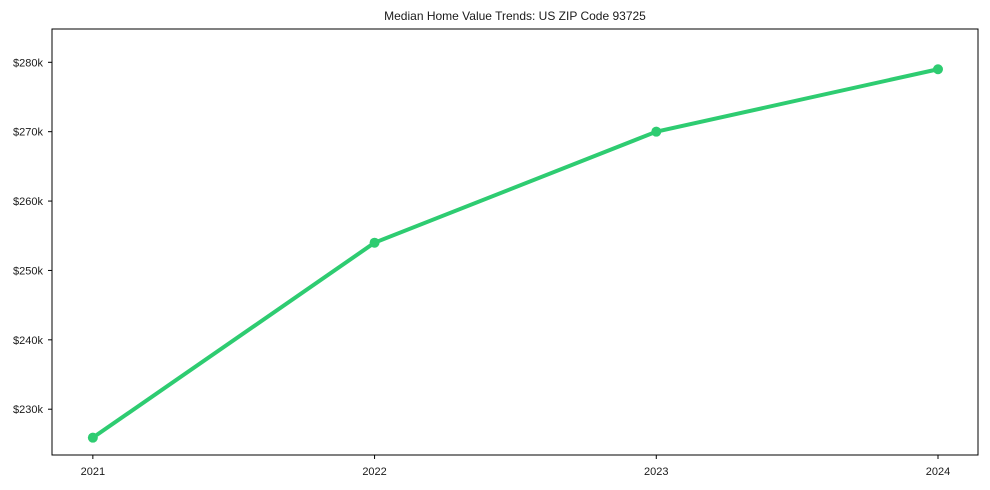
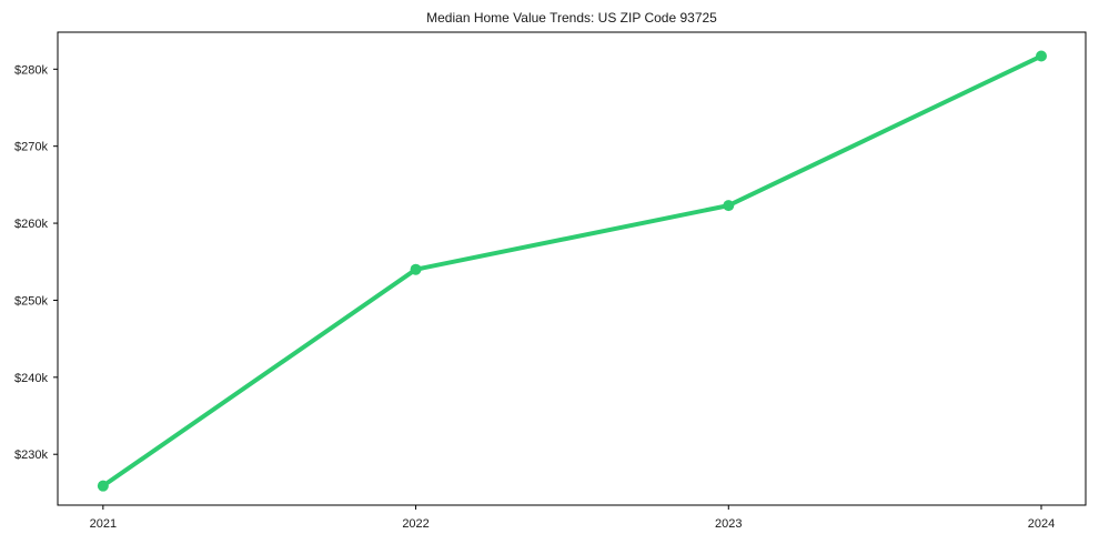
2023: $270k -> $262k
2024: $279k -> $282k
